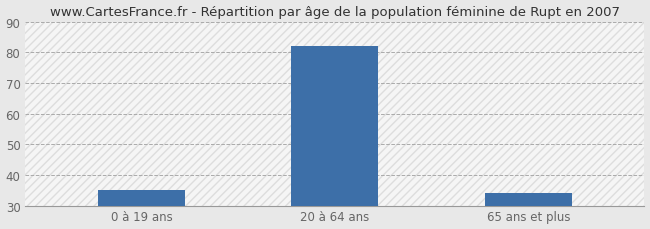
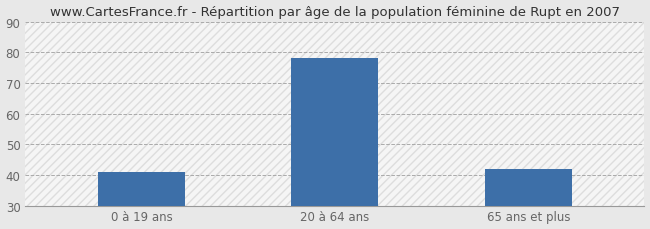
0 à 19 ans: 35 -> 41
20 à 64 ans: 82 -> 78
65 ans et plus: 34 -> 42
